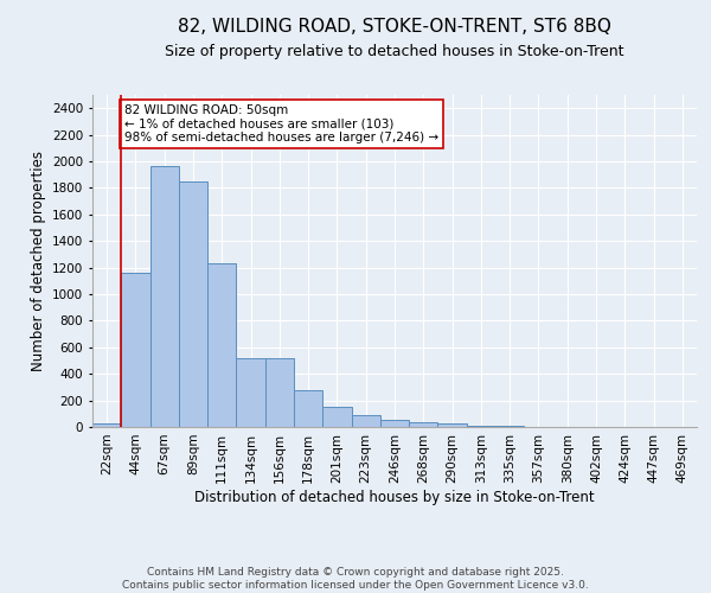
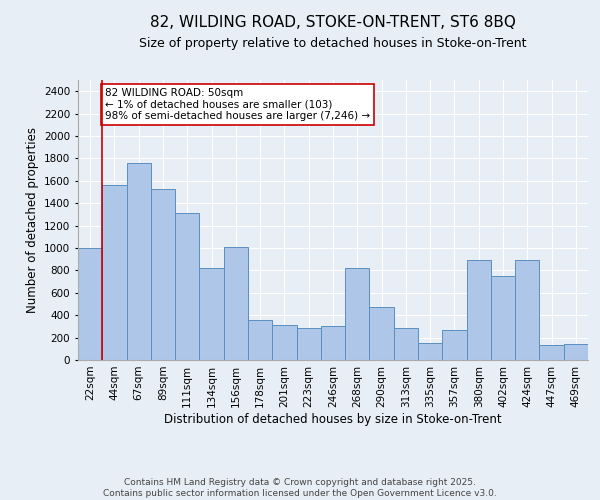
22sqm: 20 -> 1000
44sqm: 1160 -> 1560
67sqm: 1960 -> 1760
89sqm: 1850 -> 1530
111sqm: 1230 -> 1310
134sqm: 520 -> 820
156sqm: 520 -> 1010
178sqm: 280 -> 360
201sqm: 160 -> 310
223sqm: 90 -> 290
246sqm: 50 -> 300
268sqm: 40 -> 820
290sqm: 30 -> 470
313sqm: 10 -> 290
335sqm: 0 -> 150
357sqm: 0 -> 270
380sqm: 0 -> 890
402sqm: 0 -> 750
424sqm: 0 -> 890
447sqm: 0 -> 130
469sqm: 0 -> 140
